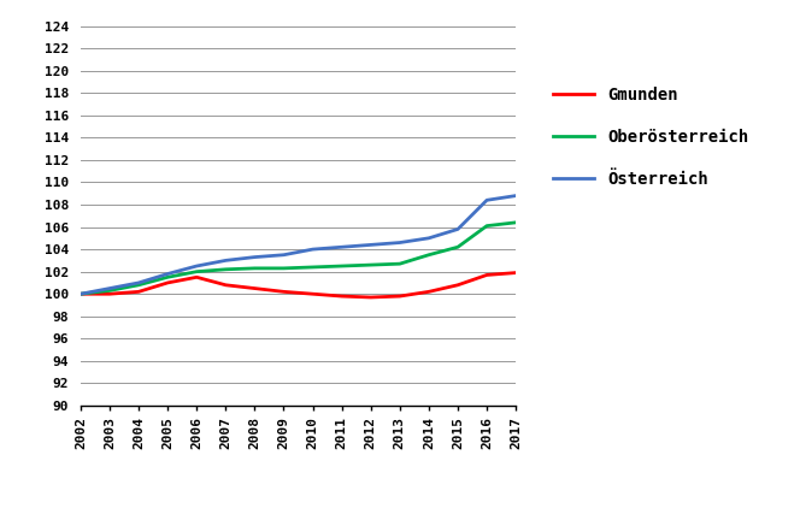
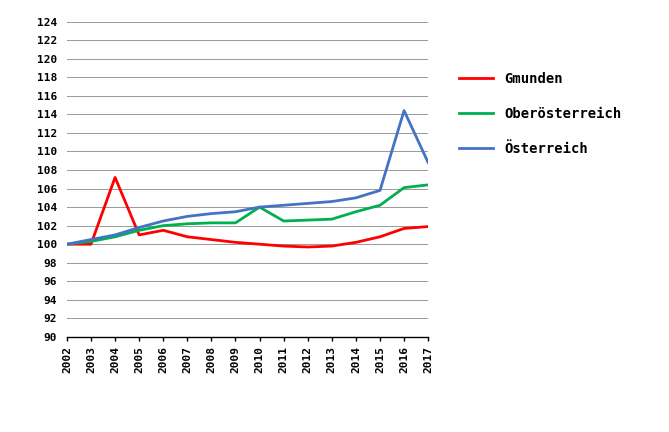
Gmunden/2004: 100.2 -> 107.2
Oberösterreich/2010: 102.4 -> 104.0
Österreich/2016: 108.4 -> 114.4
